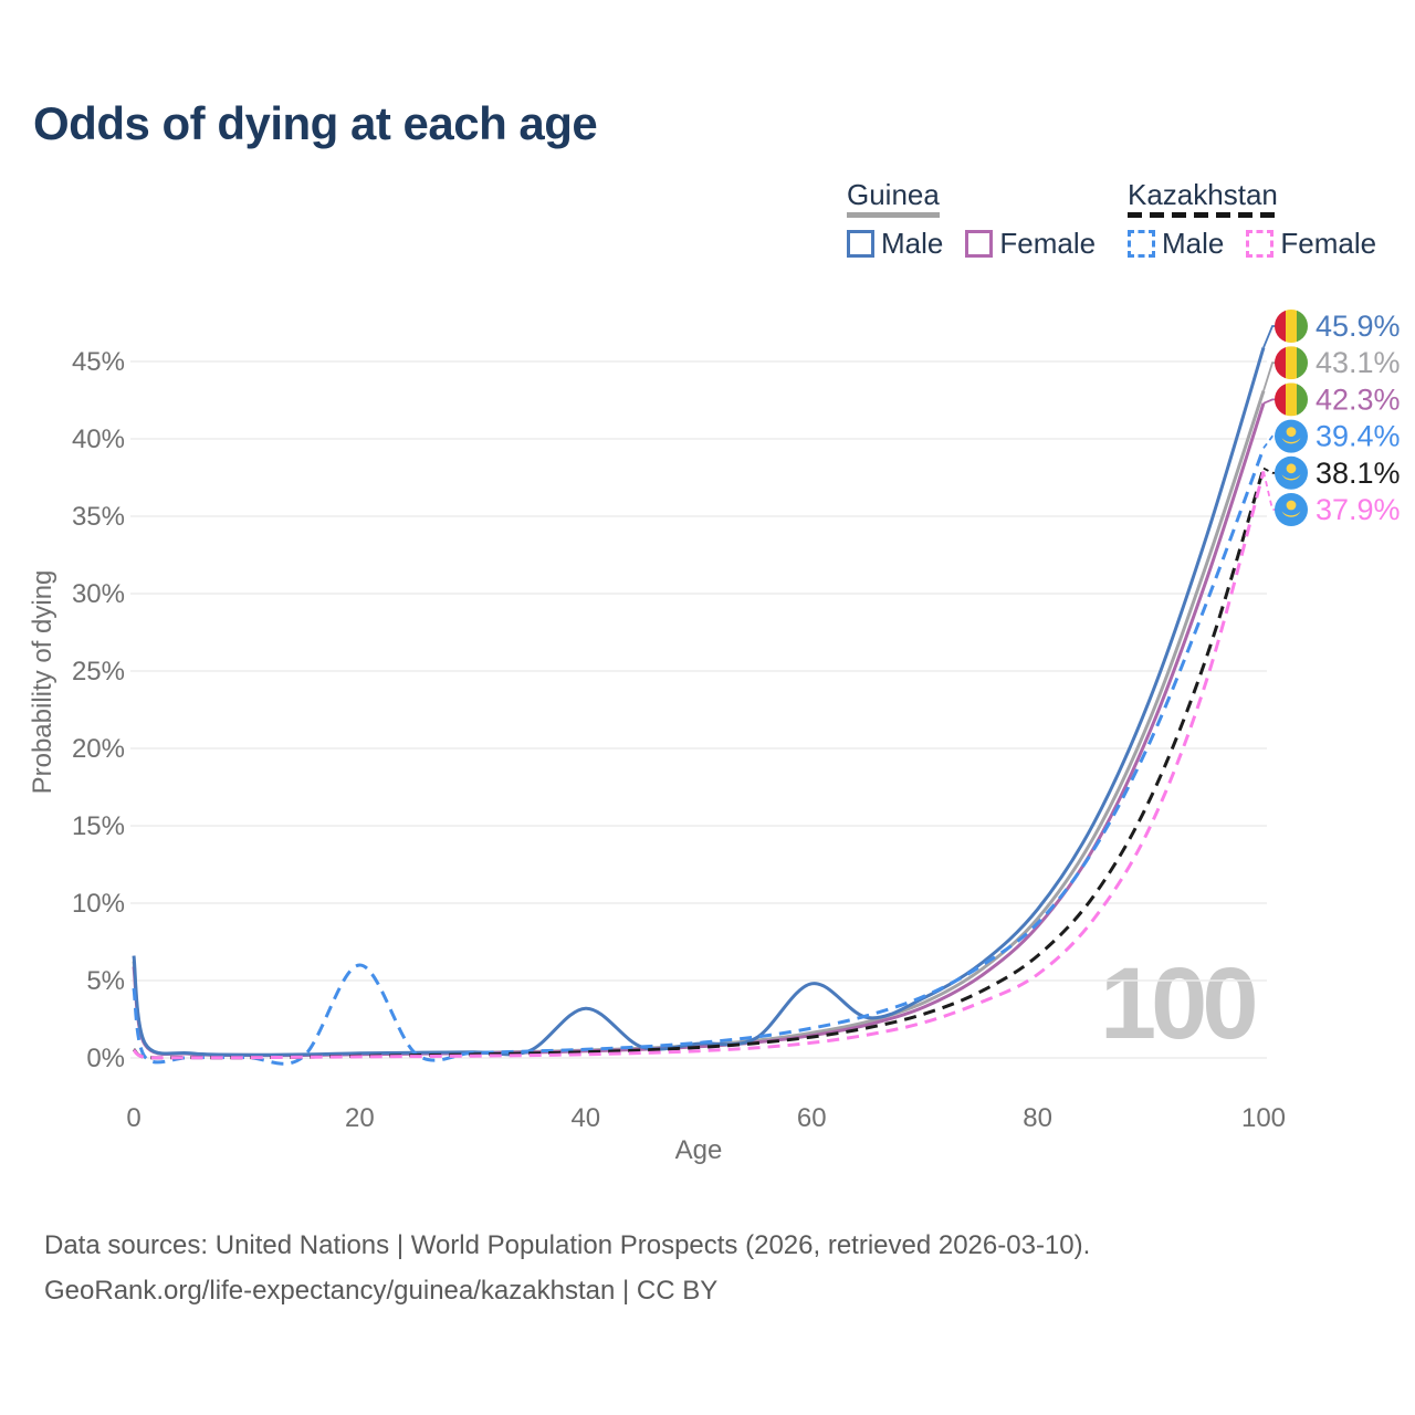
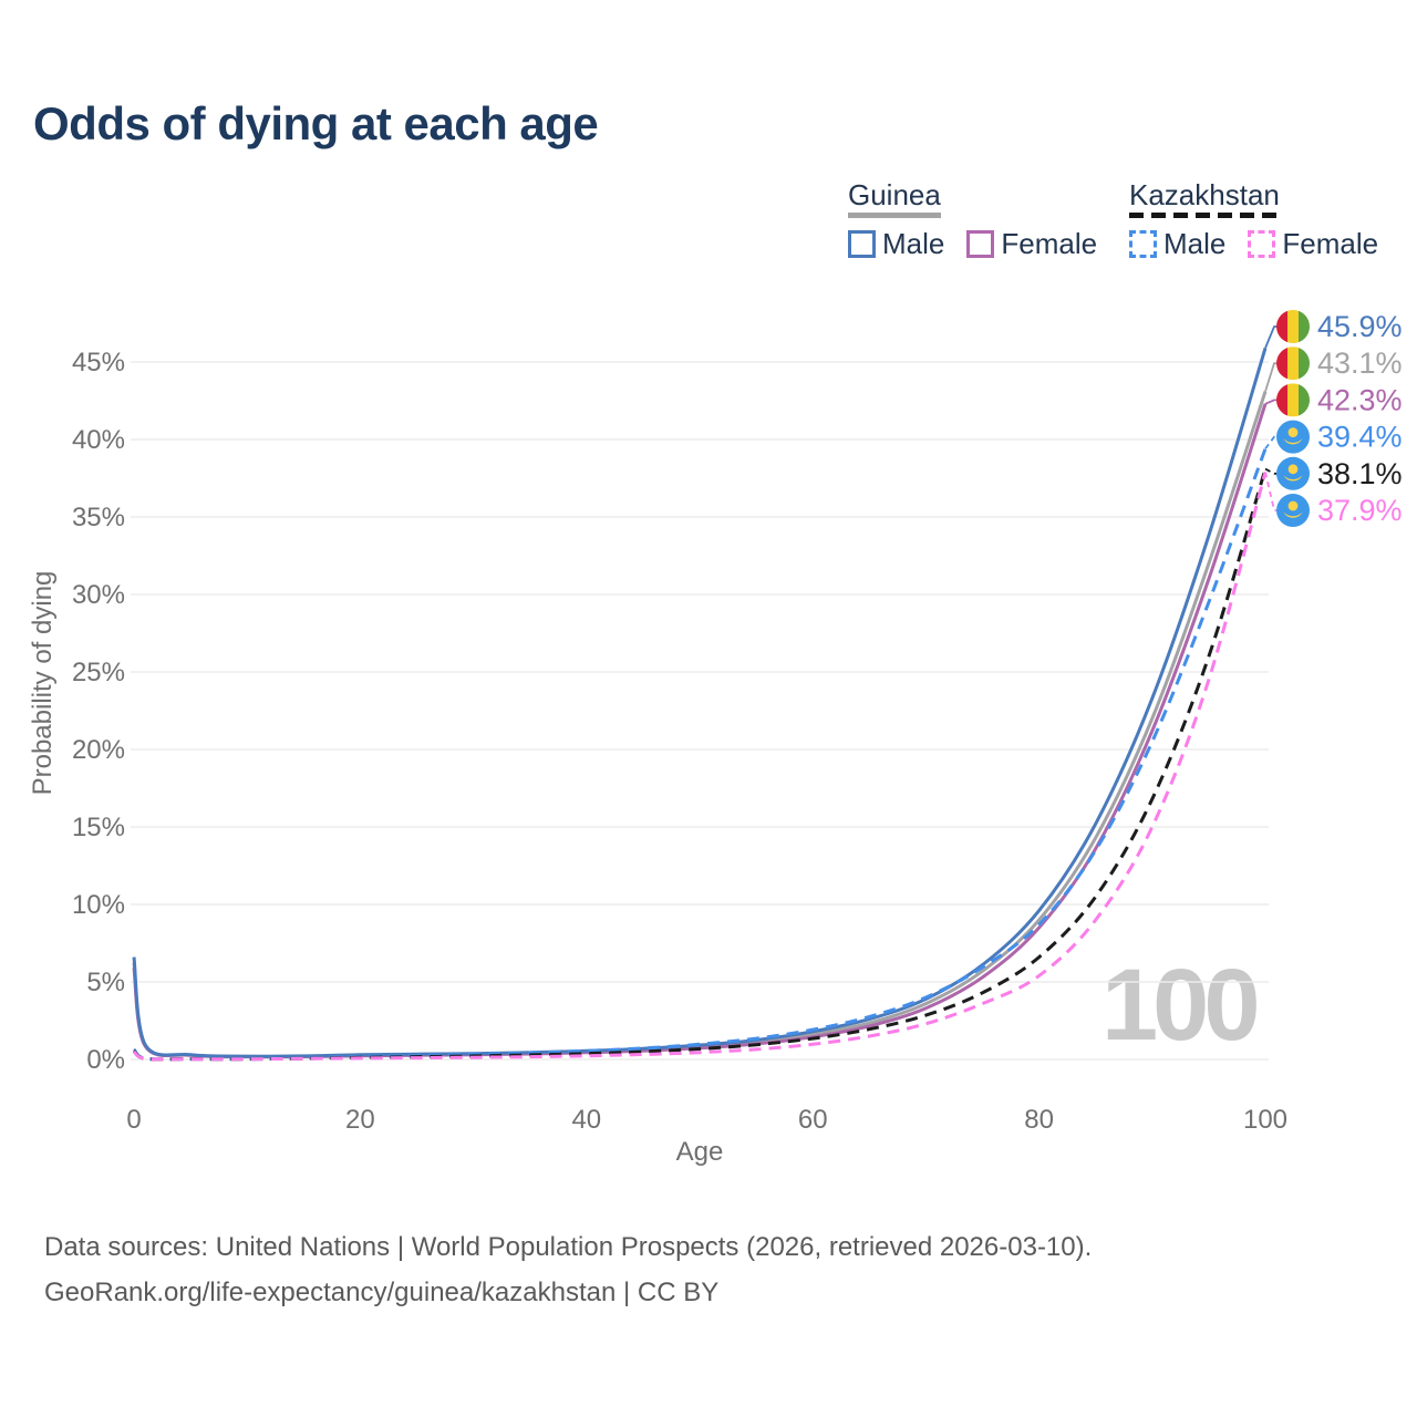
Kazakhstan Male/0: 4.5% -> 0.7%
Kazakhstan Male/20: 6.0% -> 0.2%
Guinea Male/40: 3.2% -> 0.6%
Guinea Male/60: 4.8% -> 1.8%
